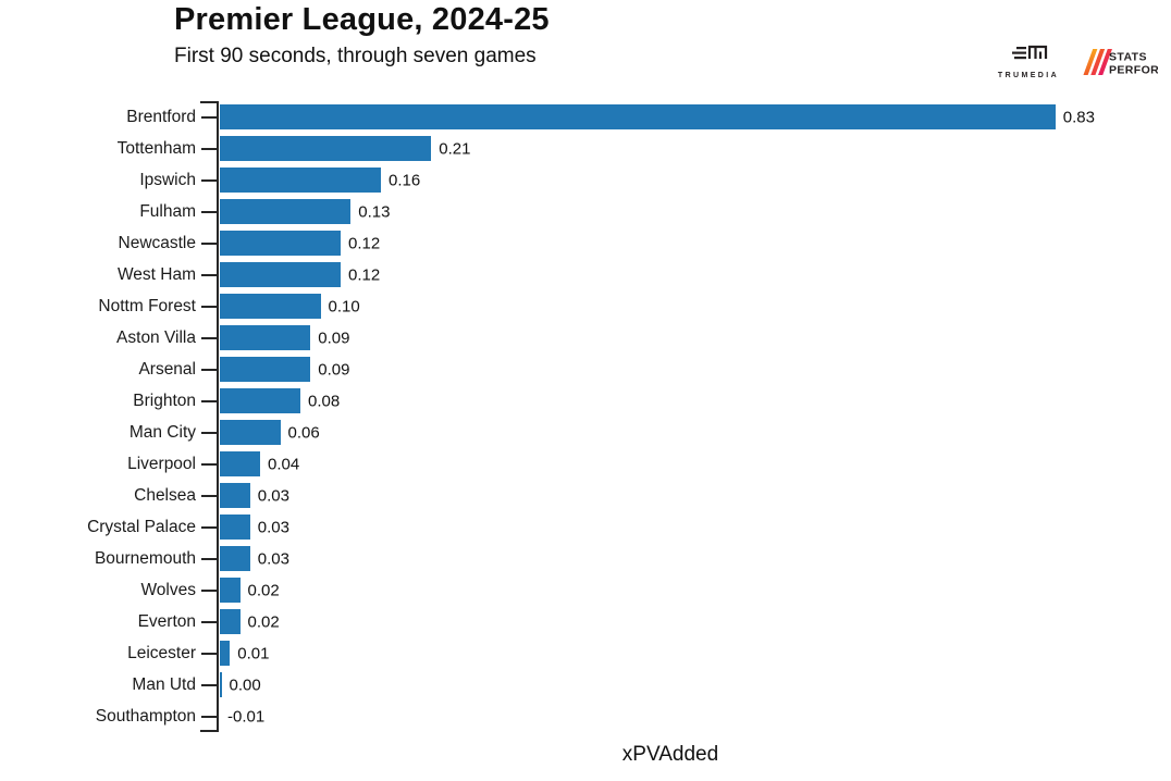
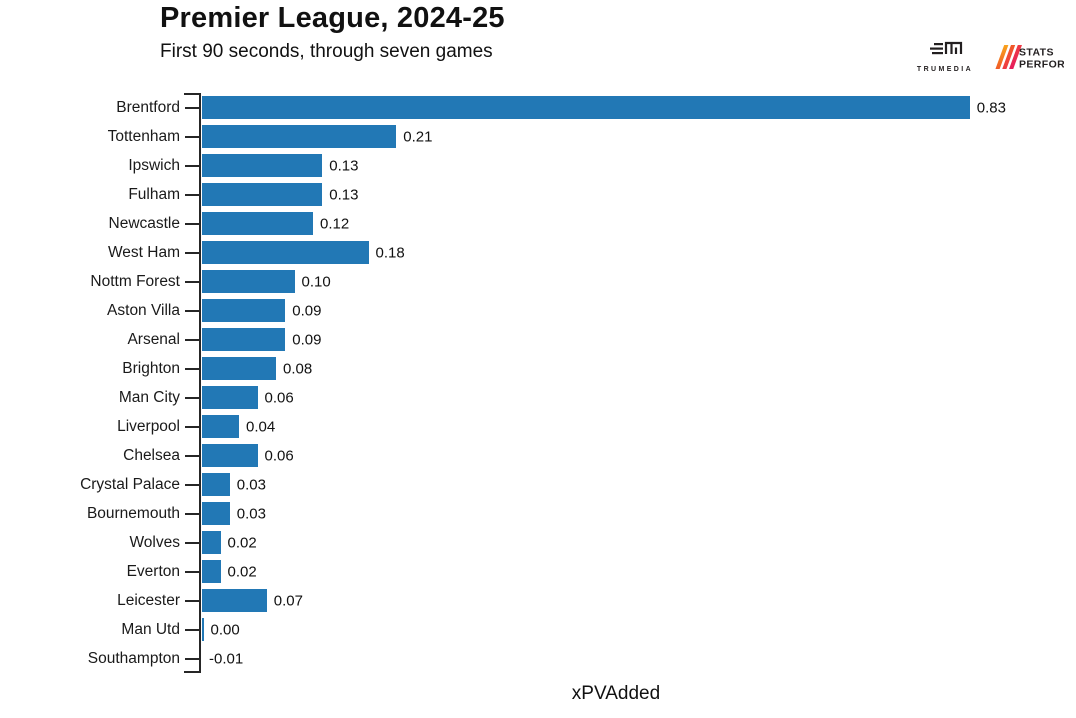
Ipswich: 0.16 -> 0.13
West Ham: 0.12 -> 0.18
Chelsea: 0.03 -> 0.06
Leicester: 0.01 -> 0.07
